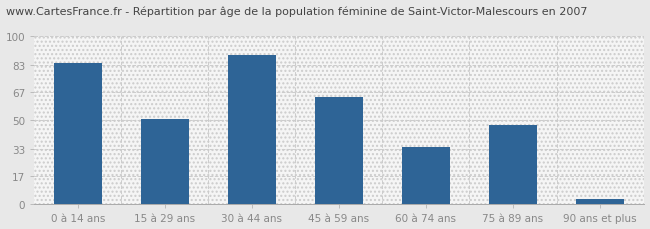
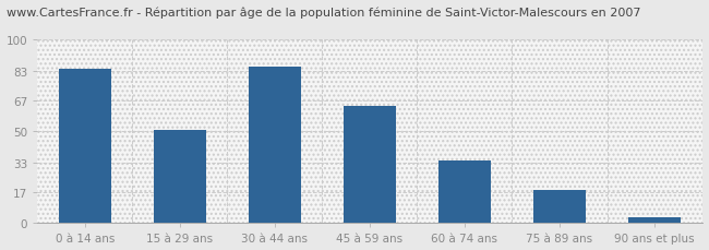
30 à 44 ans: 89 -> 85
75 à 89 ans: 47 -> 18
